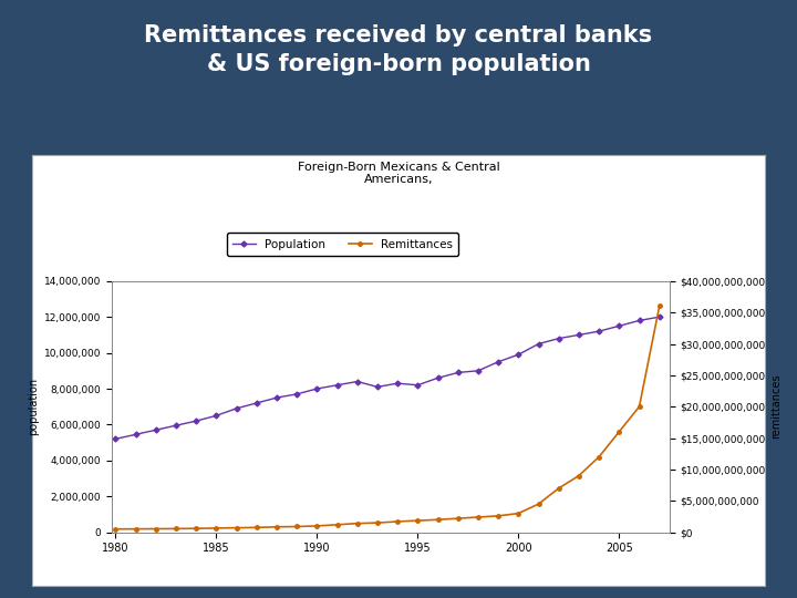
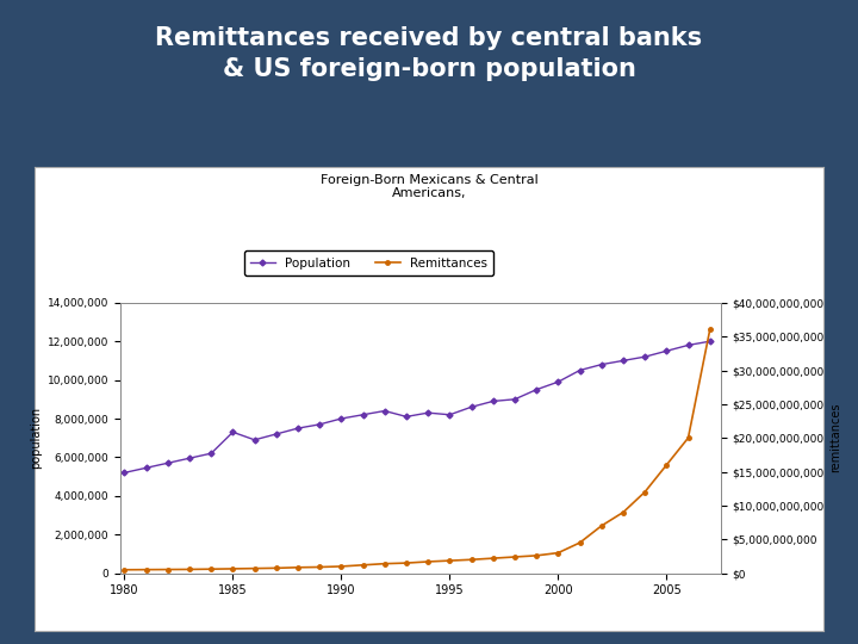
Population/1985: 6,500,000 -> 7,300,000
